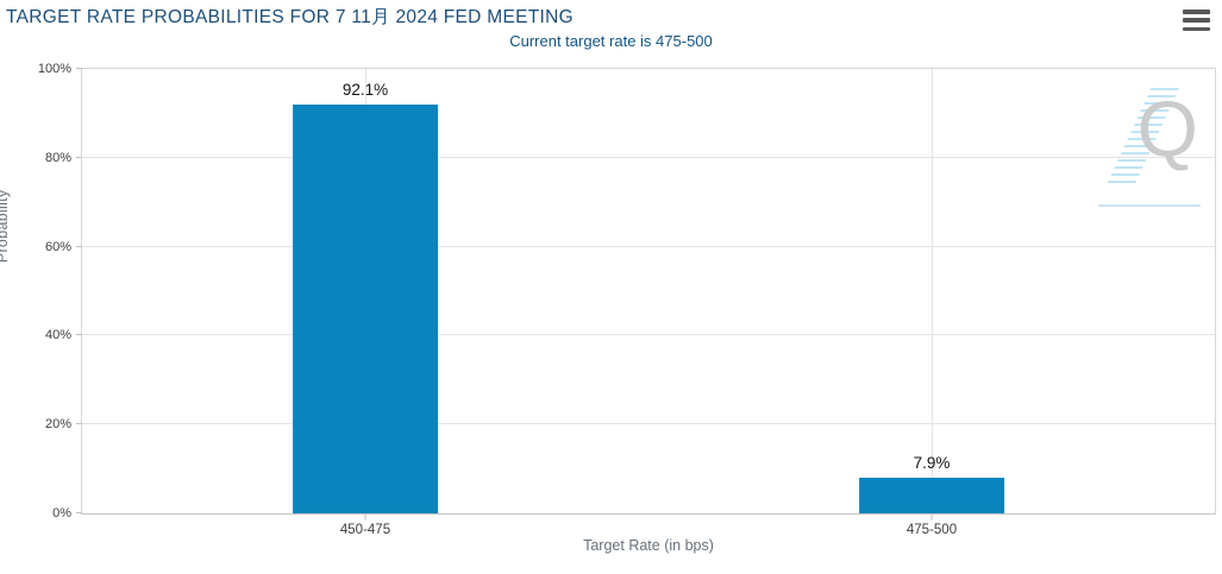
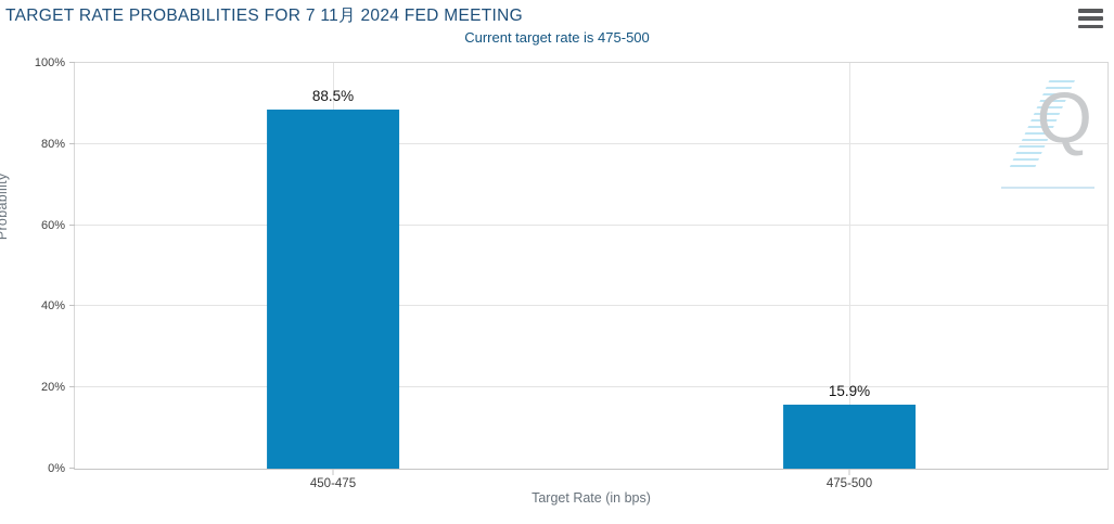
450-475: 92.1% -> 88.5%
475-500: 7.9% -> 15.9%
